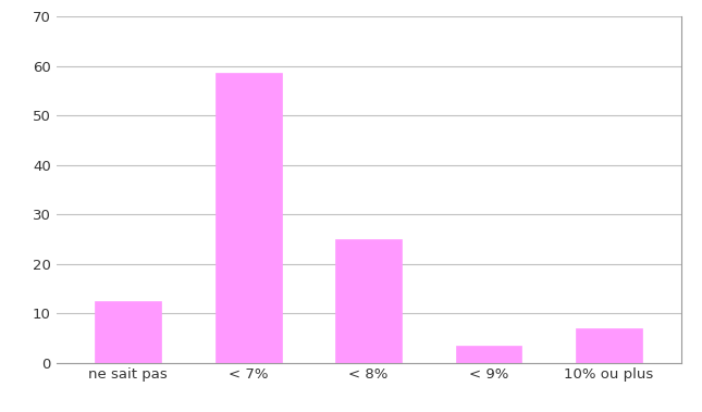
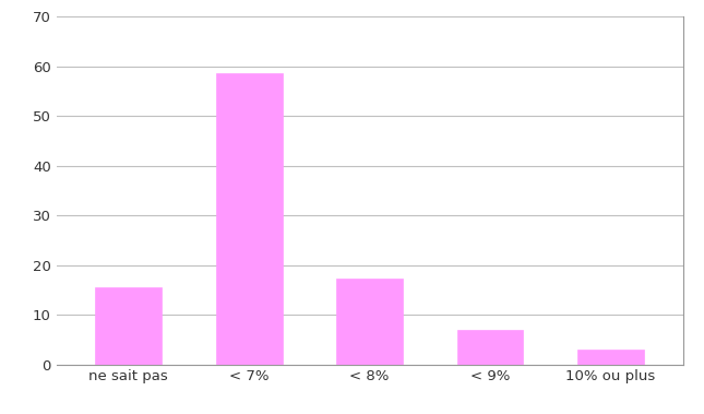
ne sait pas: 12.5 -> 15.5
< 8%: 25.0 -> 17.3
< 9%: 3.5 -> 6.9
10% ou plus: 7.0 -> 3.0
